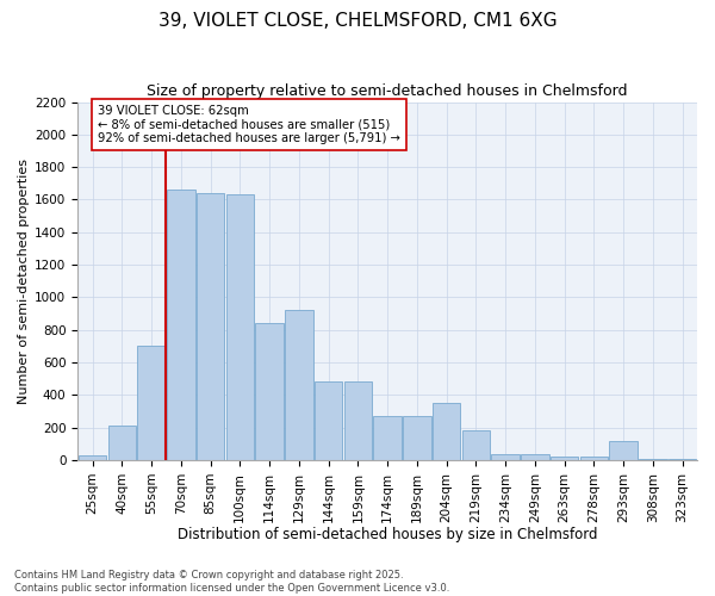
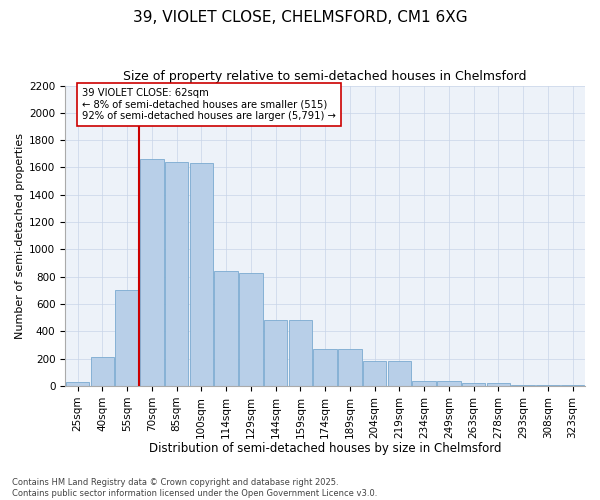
129sqm: 920 -> 830
204sqm: 350 -> 180
293sqm: 120 -> 10
